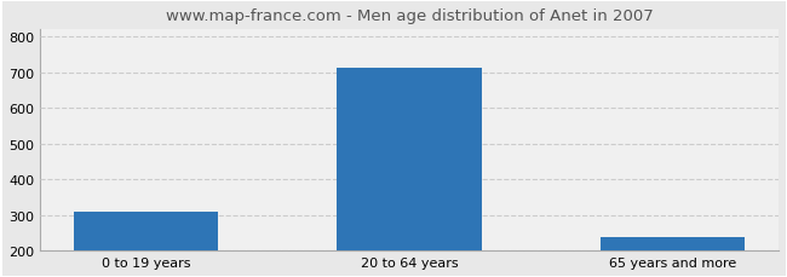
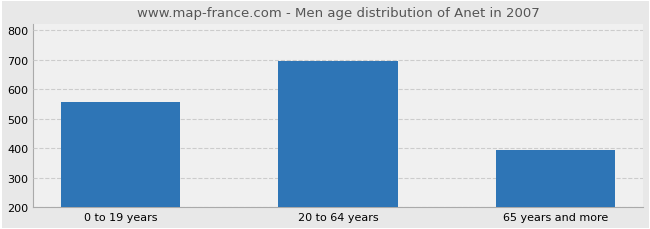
0 to 19 years: 310 -> 555
20 to 64 years: 714 -> 695
65 years and more: 237 -> 395
